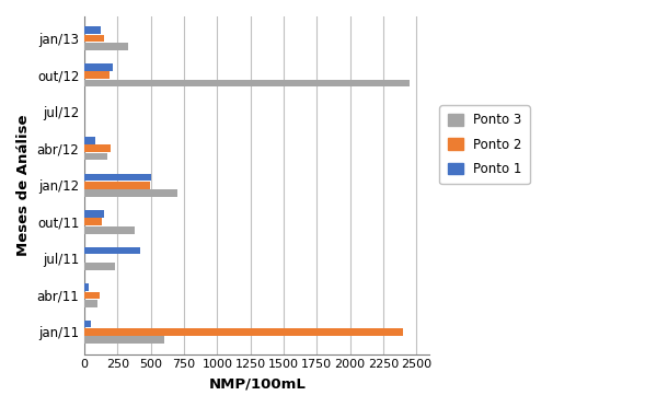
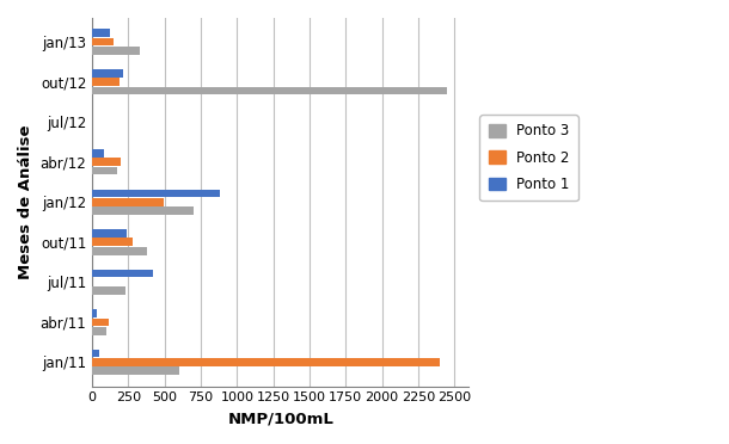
Ponto 1/jan/12: 500 -> 880
Ponto 1/out/11: 150 -> 240
Ponto 2/out/11: 130 -> 280
